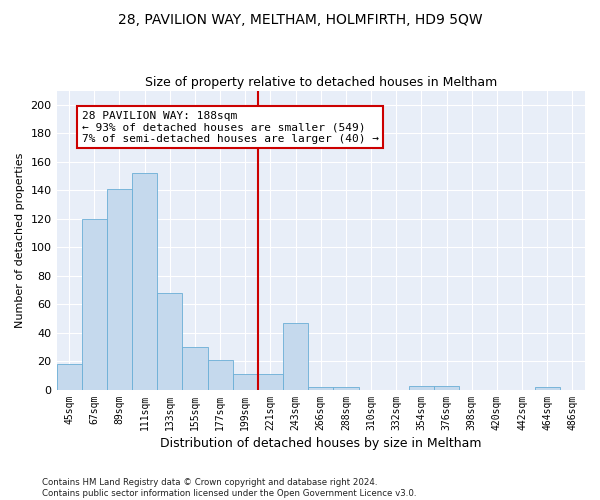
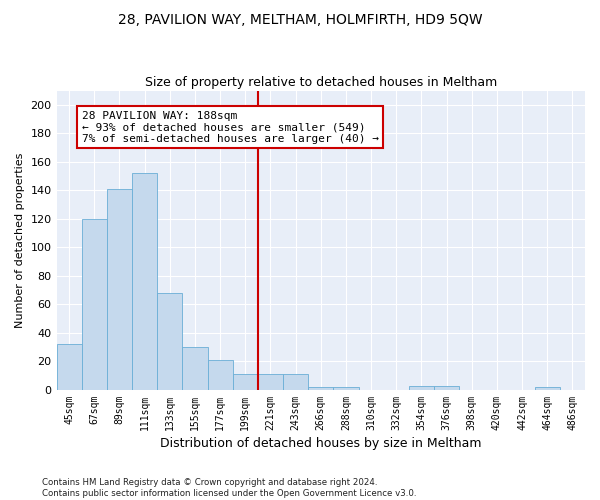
45sqm: 18 -> 32
243sqm: 47 -> 11
